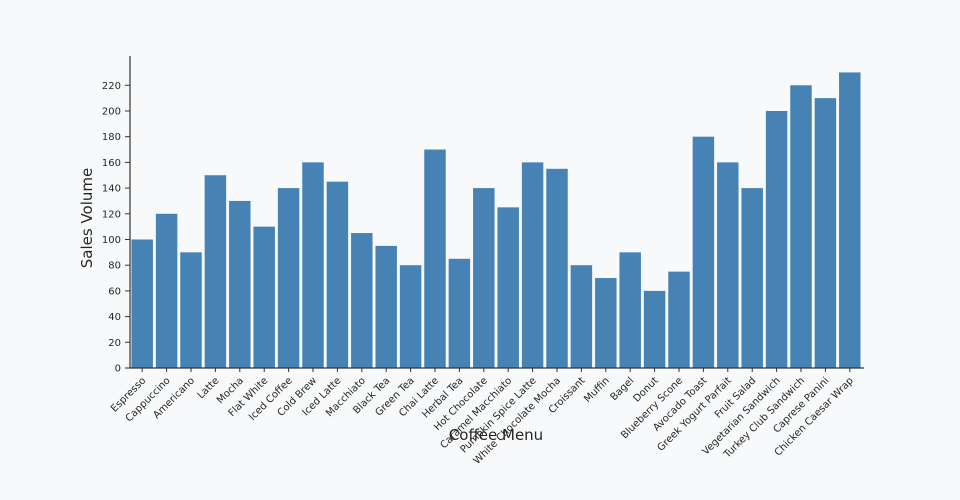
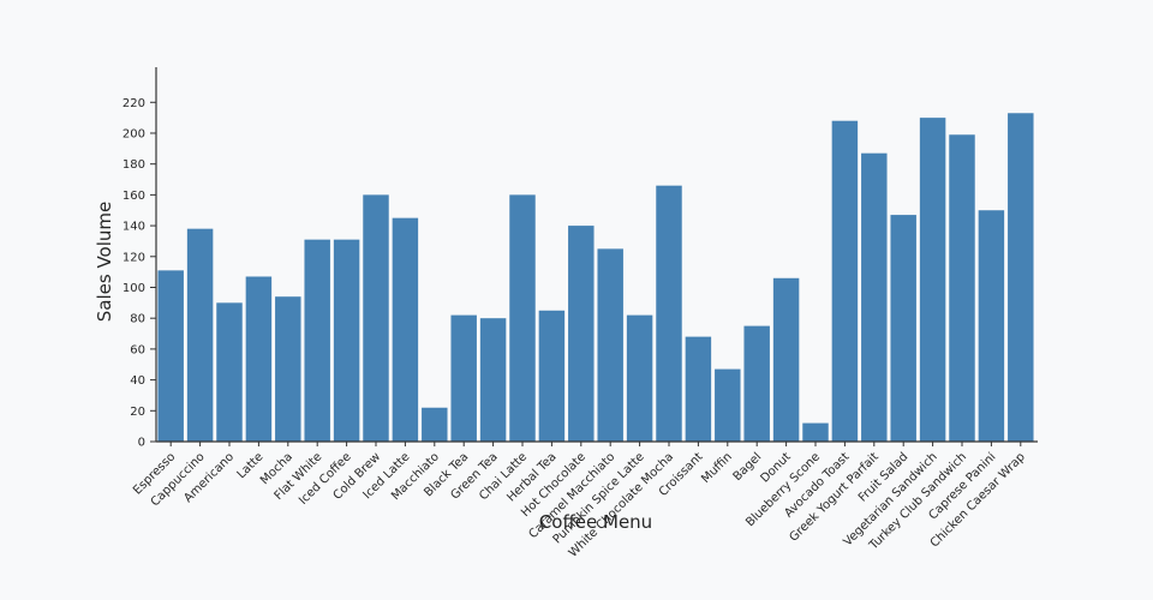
Espresso: 100 -> 111
Cappuccino: 120 -> 138
Latte: 150 -> 107
Mocha: 130 -> 94
Flat White: 110 -> 131
Iced Coffee: 140 -> 131
Macchiato: 105 -> 22
Black Tea: 95 -> 82
Chai Latte: 170 -> 160
Pumpkin Spice Latte: 160 -> 82
White Chocolate Mocha: 155 -> 166
Croissant: 80 -> 68
Muffin: 70 -> 47
Bagel: 90 -> 75
Donut: 60 -> 106
Blueberry Scone: 75 -> 12
Avocado Toast: 180 -> 208
Greek Yogurt Parfait: 160 -> 187
Fruit Salad: 140 -> 147
Vegetarian Sandwich: 200 -> 210
Turkey Club Sandwich: 220 -> 199
Caprese Panini: 210 -> 150
Chicken Caesar Wrap: 230 -> 213
